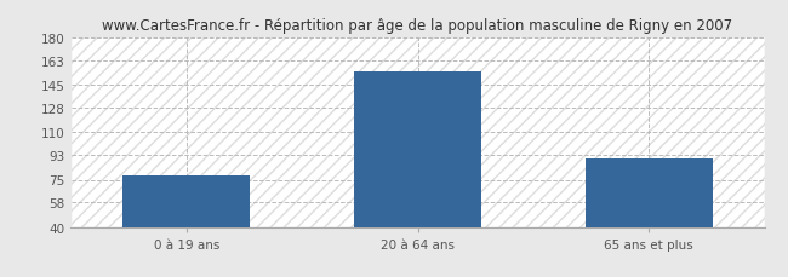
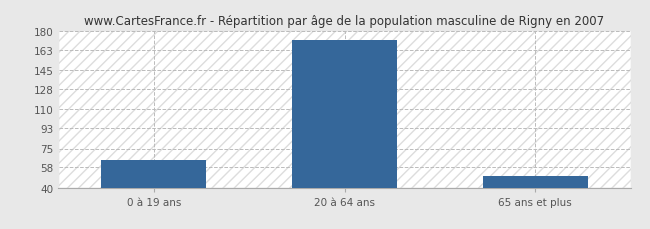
0 à 19 ans: 78 -> 65
20 à 64 ans: 155 -> 172
65 ans et plus: 91 -> 50
